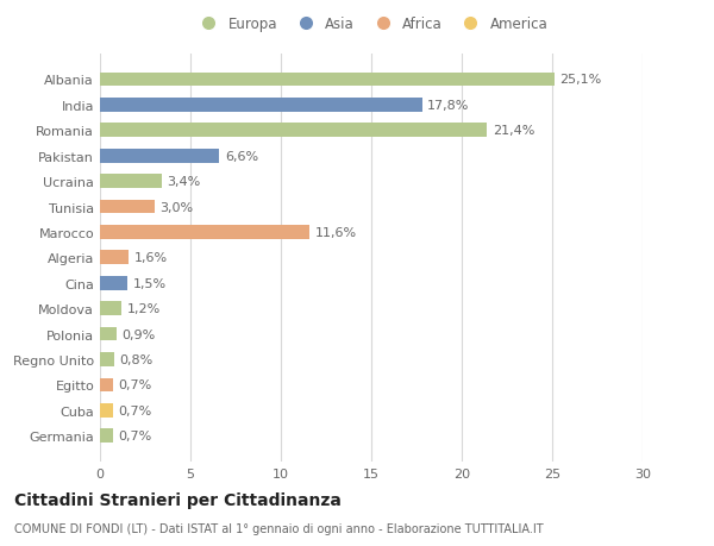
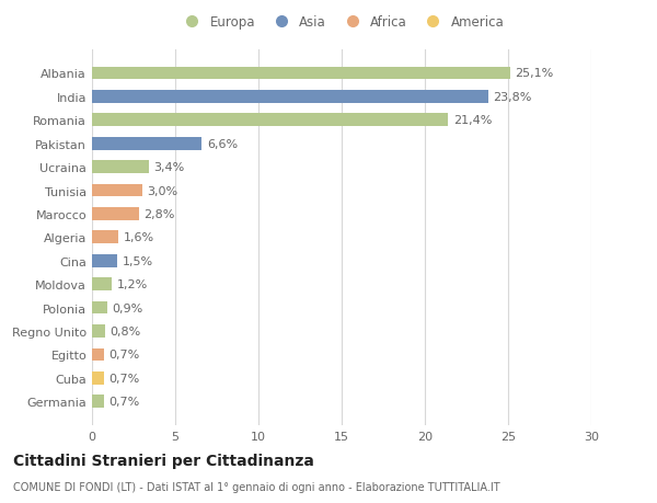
India: 17,8% -> 23,8%
Marocco: 11,6% -> 2,8%
